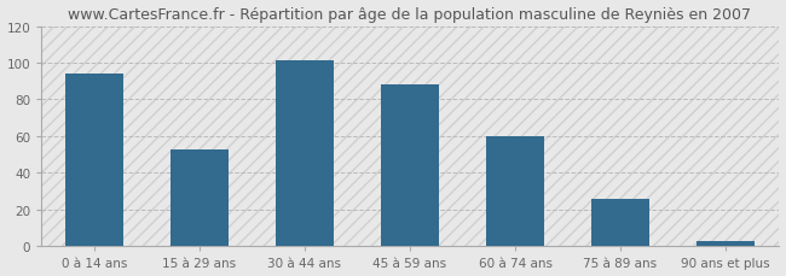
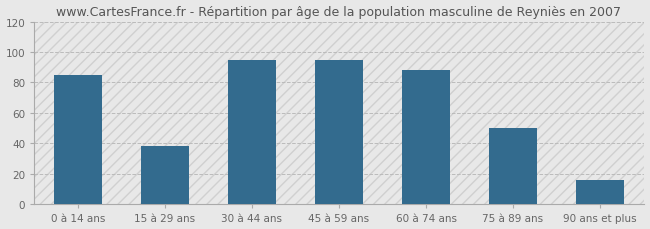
0 à 14 ans: 94 -> 85
15 à 29 ans: 53 -> 38
30 à 44 ans: 101 -> 95
45 à 59 ans: 88 -> 95
60 à 74 ans: 60 -> 88
75 à 89 ans: 26 -> 50
90 ans et plus: 3 -> 16
